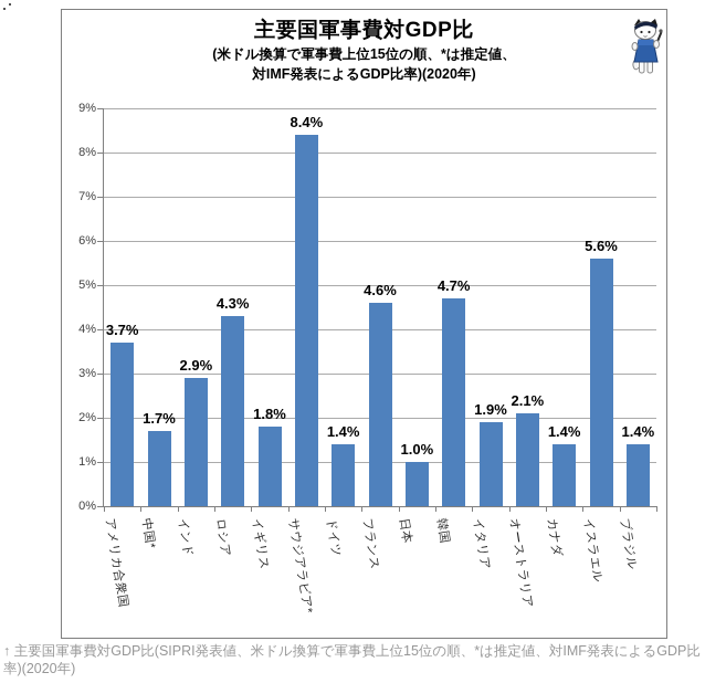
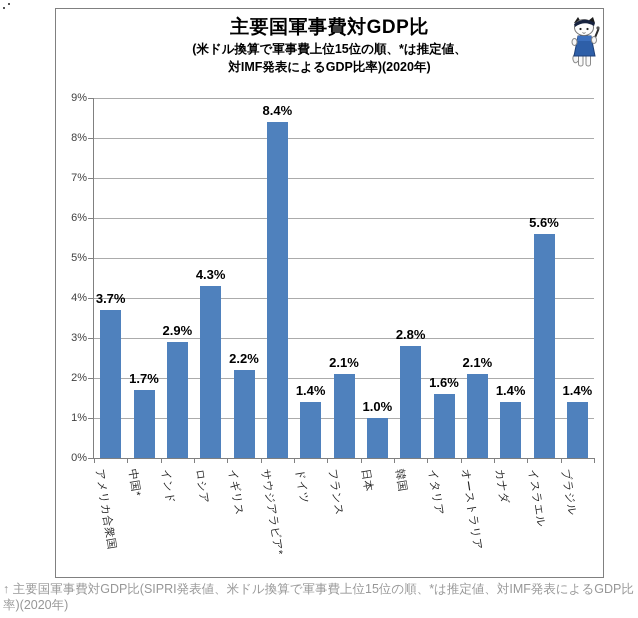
イギリス: 1.8% -> 2.2%
フランス: 4.6% -> 2.1%
韓国: 4.7% -> 2.8%
イタリア: 1.9% -> 1.6%
